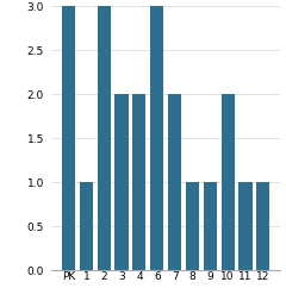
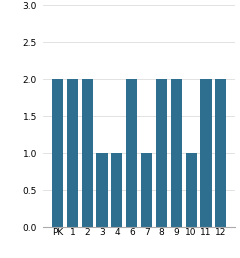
PK: 3 -> 2
1: 1 -> 2
2: 3 -> 2
3: 2 -> 1
4: 2 -> 1
6: 3 -> 2
7: 2 -> 1
8: 1 -> 2
9: 1 -> 2
10: 2 -> 1
11: 1 -> 2
12: 1 -> 2
